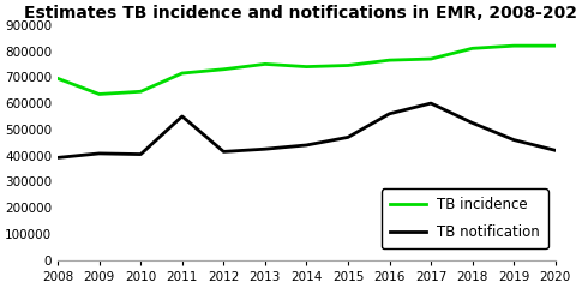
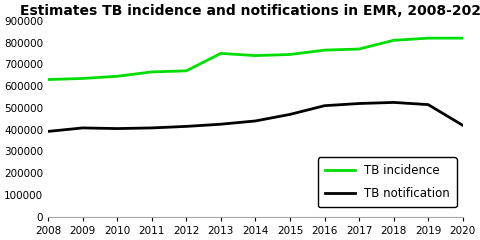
TB incidence/2008: 695000 -> 630000
TB incidence/2011: 715000 -> 665000
TB notification/2011: 550000 -> 408000
TB incidence/2012: 730000 -> 670000
TB notification/2016: 560000 -> 510000
TB notification/2017: 600000 -> 520000
TB notification/2019: 460000 -> 515000
